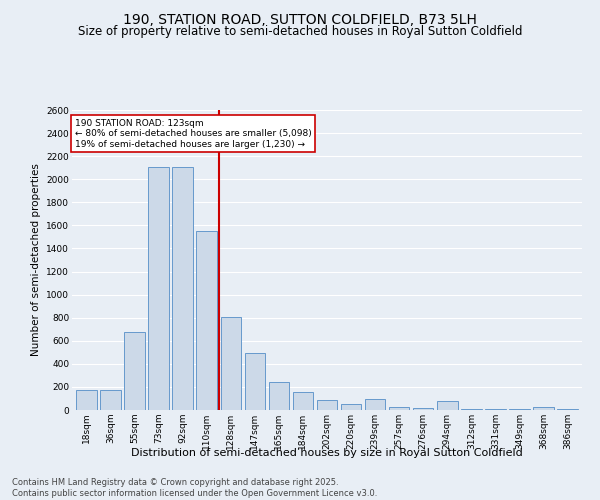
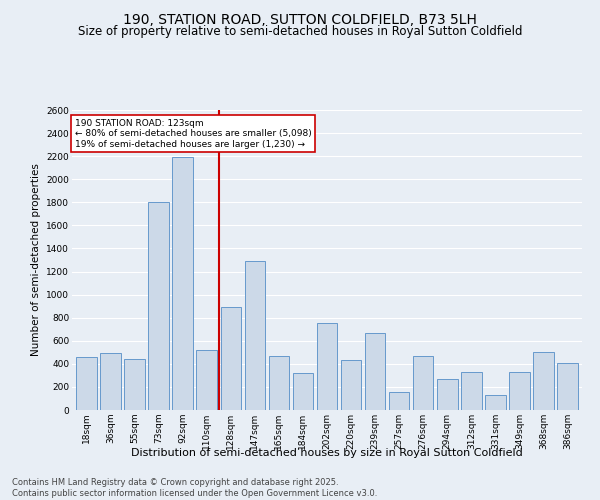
18sqm: 180 -> 460
36sqm: 180 -> 490
55sqm: 680 -> 440
73sqm: 2110 -> 1800
92sqm: 2110 -> 2190
110sqm: 1550 -> 520
128sqm: 810 -> 890
147sqm: 500 -> 1290
165sqm: 240 -> 470
184sqm: 160 -> 320
202sqm: 80 -> 750
220sqm: 60 -> 430
239sqm: 100 -> 670
257sqm: 20 -> 160
276sqm: 20 -> 470
294sqm: 80 -> 270
312sqm: 0 -> 330
331sqm: 0 -> 130
349sqm: 0 -> 330
368sqm: 20 -> 500
386sqm: 0 -> 410
